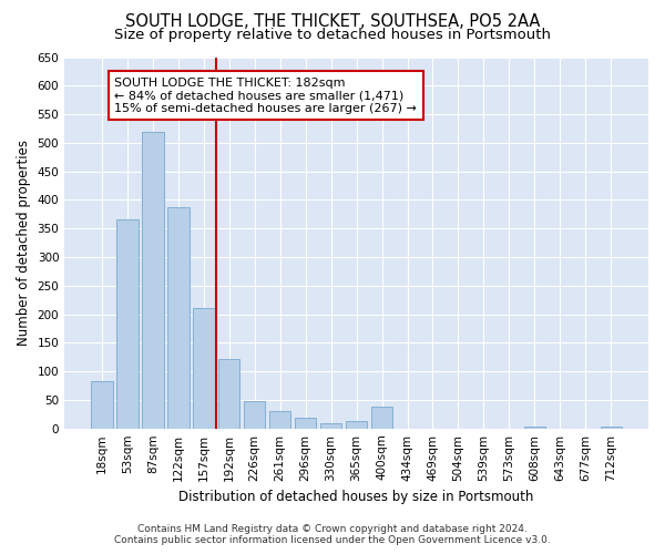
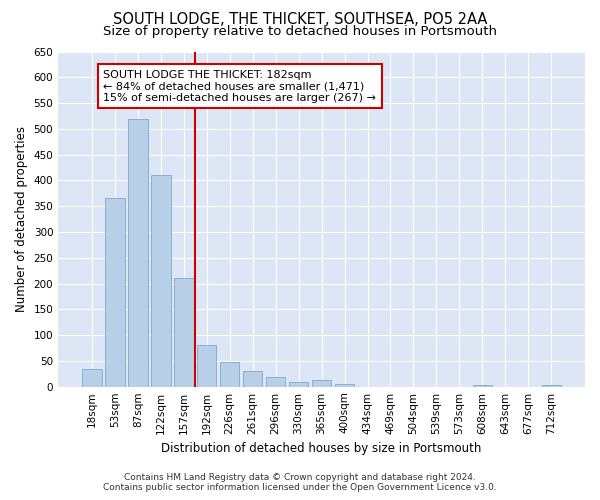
18sqm: 82 -> 35
122sqm: 388 -> 410
192sqm: 122 -> 80
400sqm: 38 -> 5
